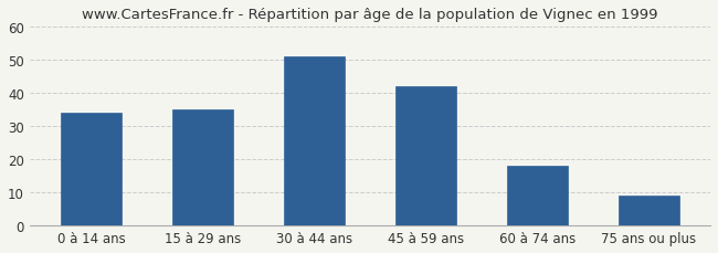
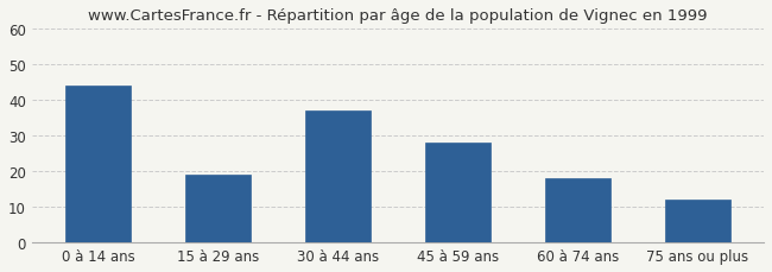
0 à 14 ans: 34 -> 44
15 à 29 ans: 35 -> 19
30 à 44 ans: 51 -> 37
45 à 59 ans: 42 -> 28
75 ans ou plus: 9 -> 12
